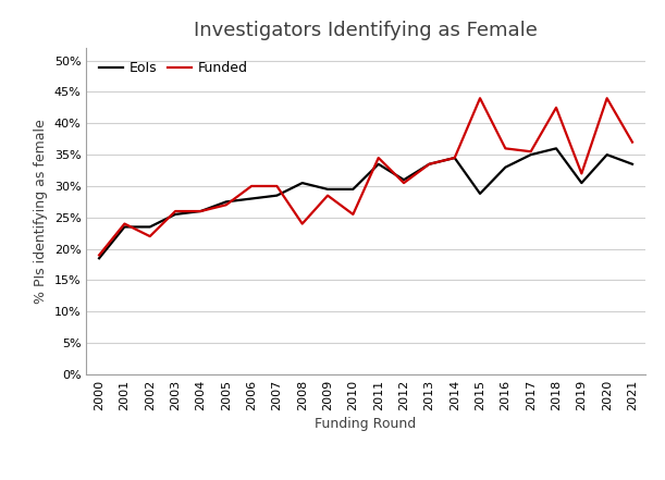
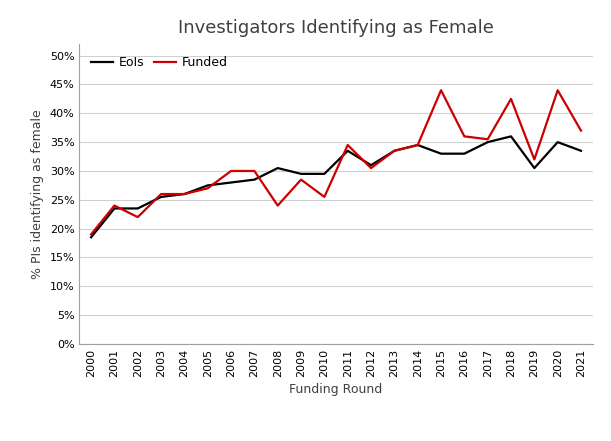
EoIs/2015: 28.8% -> 33.0%
